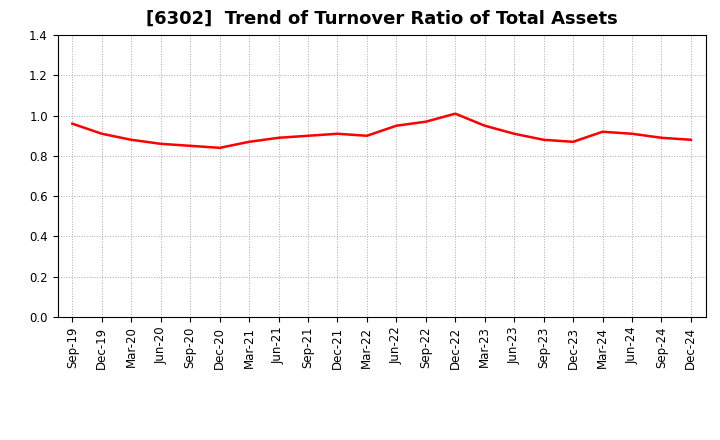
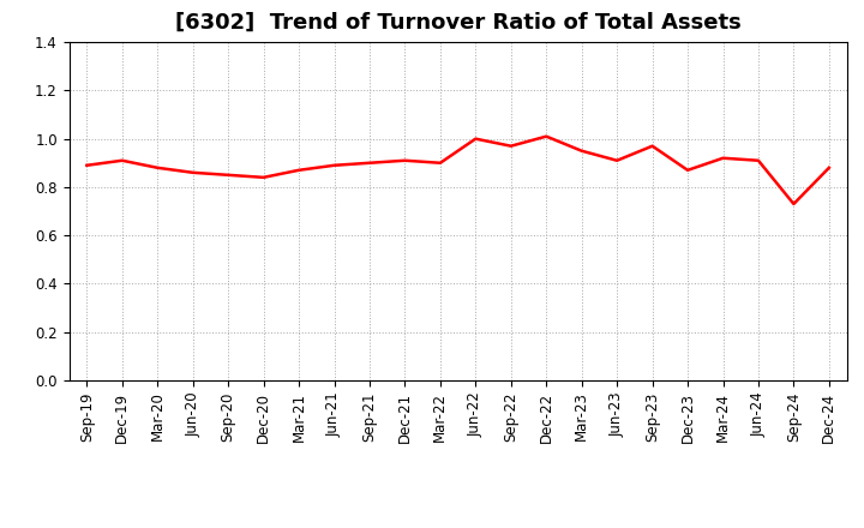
Sep-19: 0.96 -> 0.89
Jun-22: 0.95 -> 1.00
Sep-23: 0.88 -> 0.97
Sep-24: 0.89 -> 0.73
